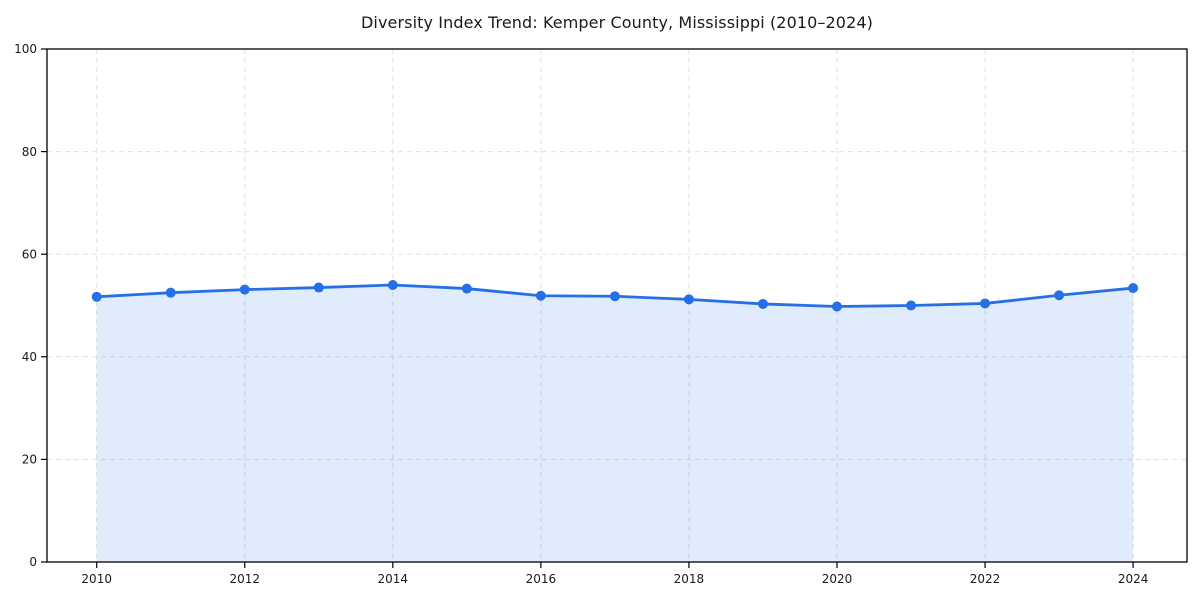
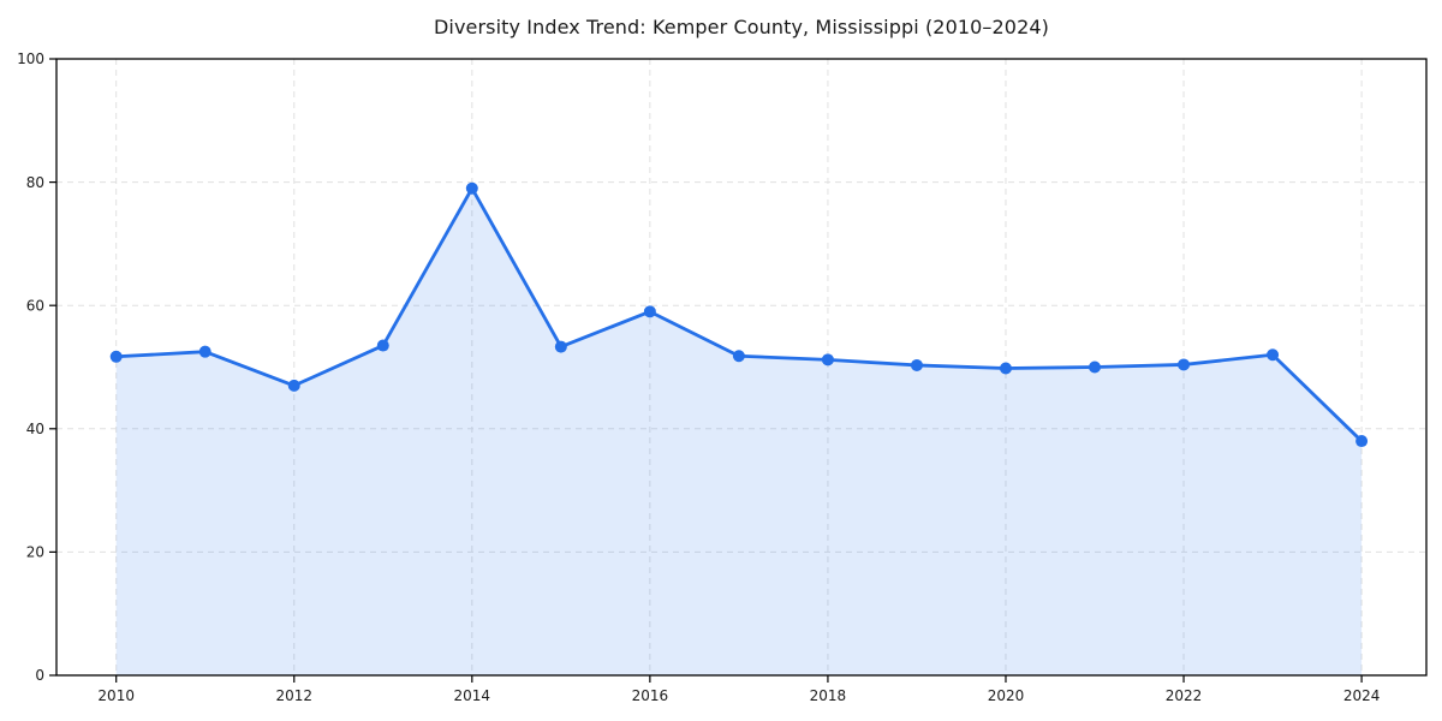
2012: 53 -> 47
2014: 54 -> 79
2016: 52 -> 59
2024: 53 -> 38
